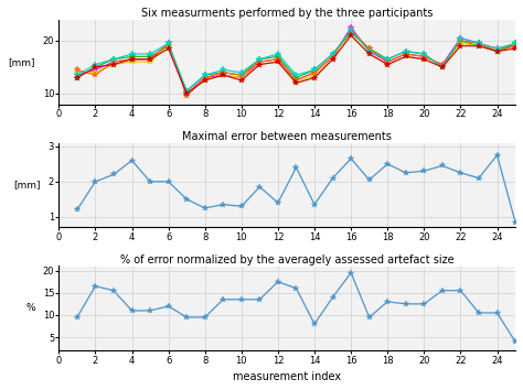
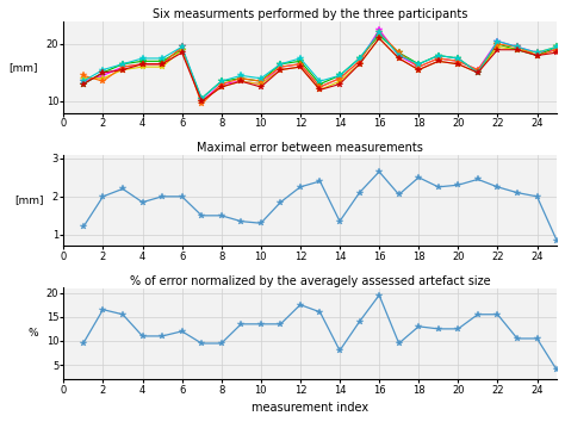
Maximal error between measurements/4: 2.60 -> 1.85
Maximal error between measurements/8: 1.25 -> 1.50
Maximal error between measurements/12: 1.40 -> 2.25
Maximal error between measurements/24: 2.75 -> 2.00
